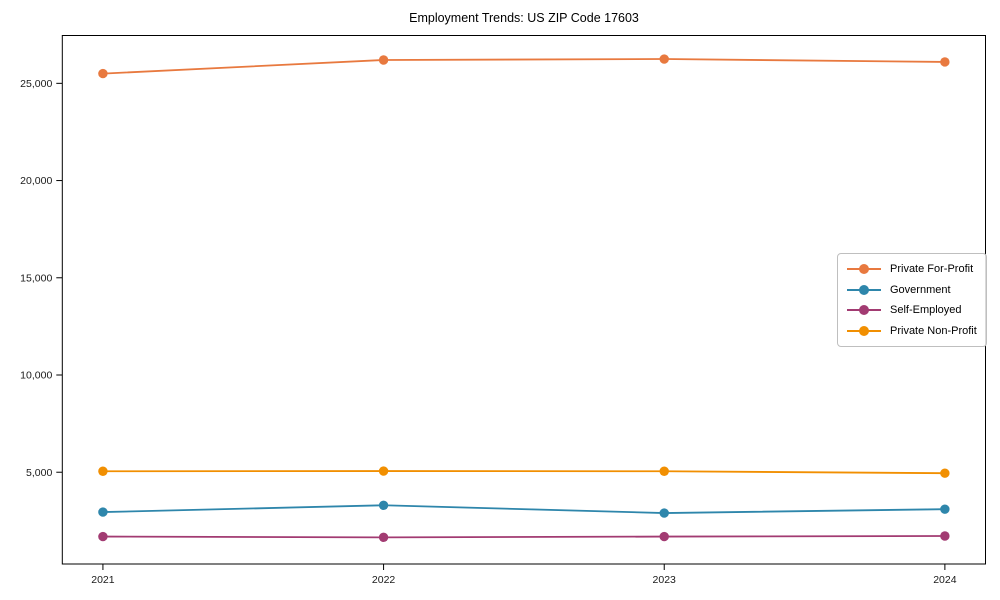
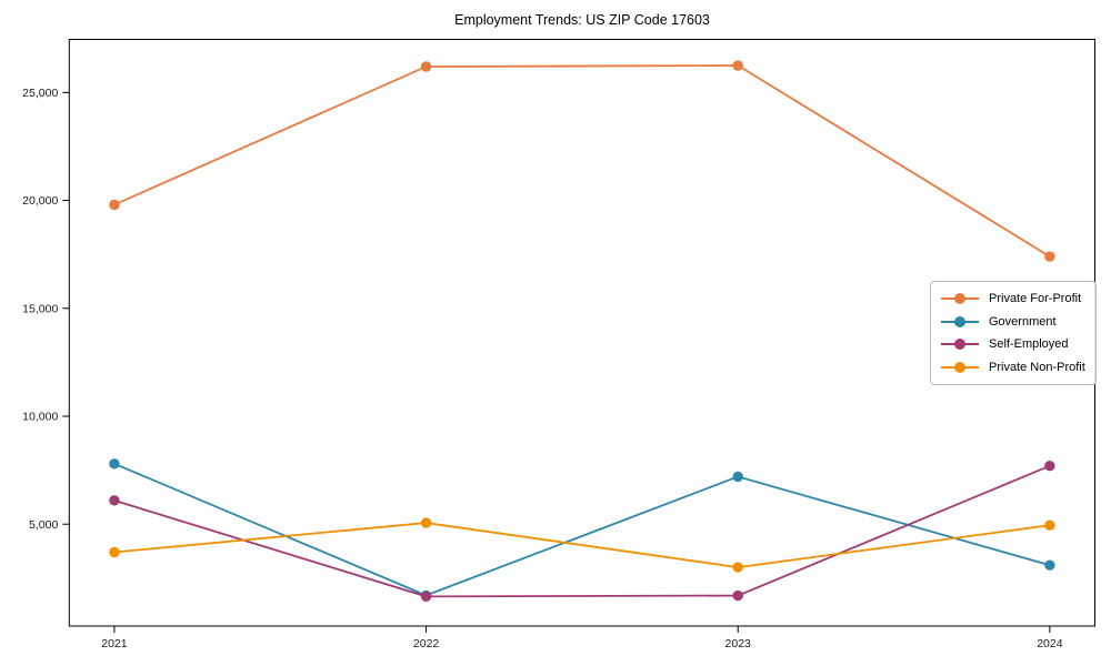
Private For-Profit/2021: 25500 -> 19800
Government/2021: 3000 -> 7800
Self-Employed/2021: 1700 -> 6100
Private Non-Profit/2021: 5000 -> 3700
Government/2022: 3300 -> 1700
Government/2023: 2900 -> 7200
Private Non-Profit/2023: 5000 -> 3000
Private For-Profit/2024: 26100 -> 17400
Self-Employed/2024: 1700 -> 7700
